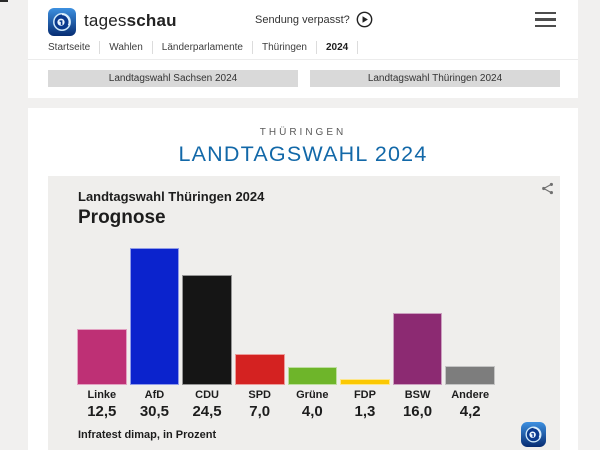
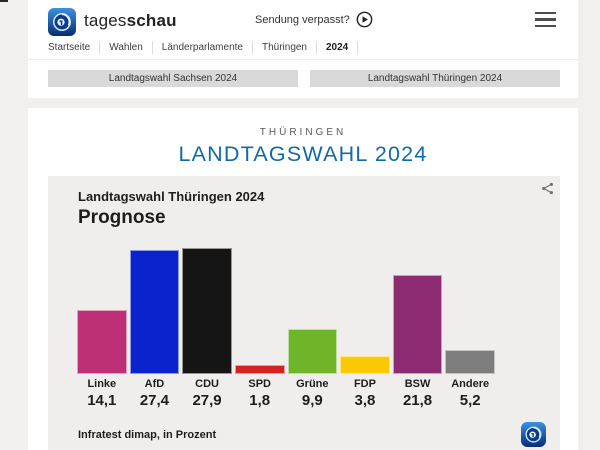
Linke: 12,5 -> 14,1
AfD: 30,5 -> 27,4
CDU: 24,5 -> 27,9
SPD: 7,0 -> 1,8
Grüne: 4,0 -> 9,9
FDP: 1,3 -> 3,8
BSW: 16,0 -> 21,8
Andere: 4,2 -> 5,2
